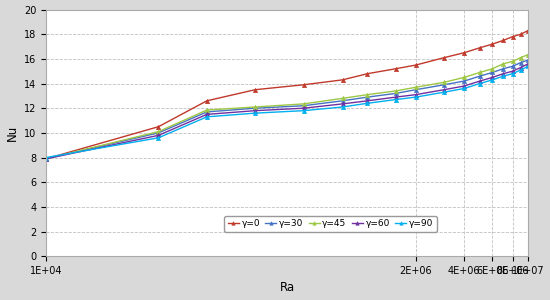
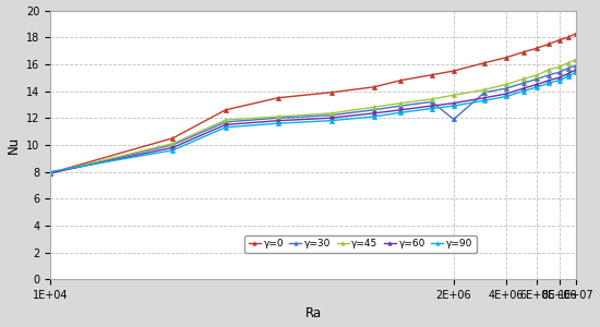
γ=30/2E+06: 13.5 -> 11.9
